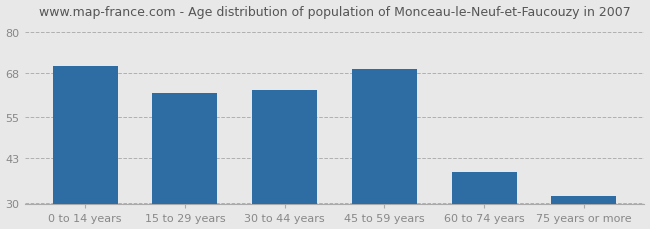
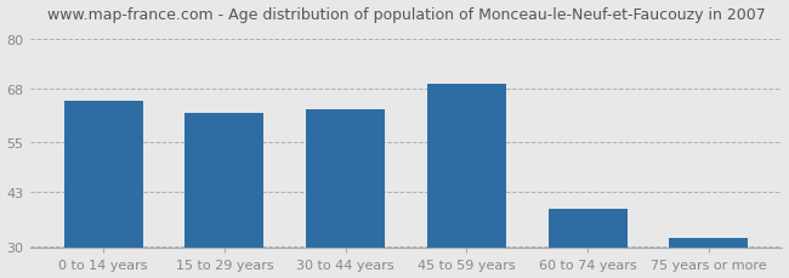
0 to 14 years: 70 -> 65
